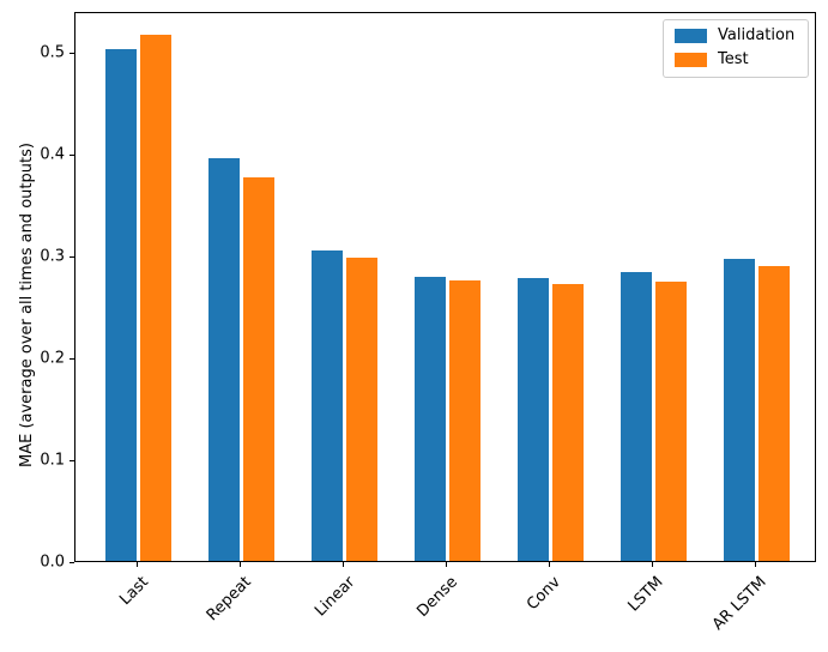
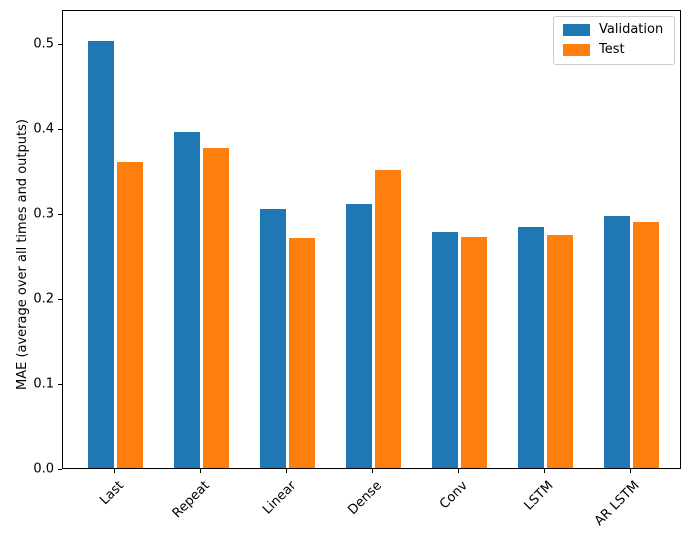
Test/Last: 0.52 -> 0.36
Test/Linear: 0.30 -> 0.27
Validation/Dense: 0.28 -> 0.31
Test/Dense: 0.28 -> 0.35
